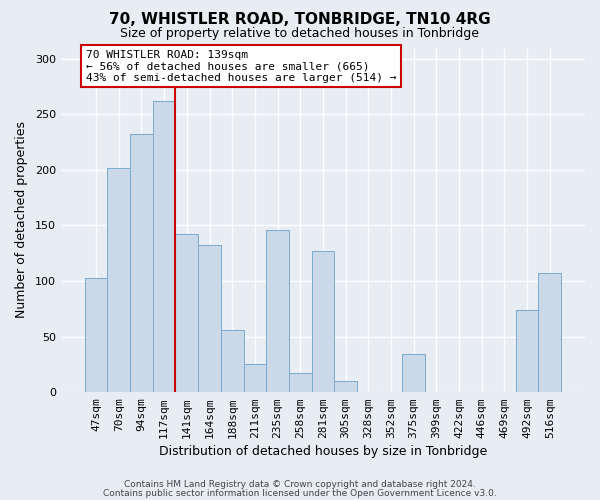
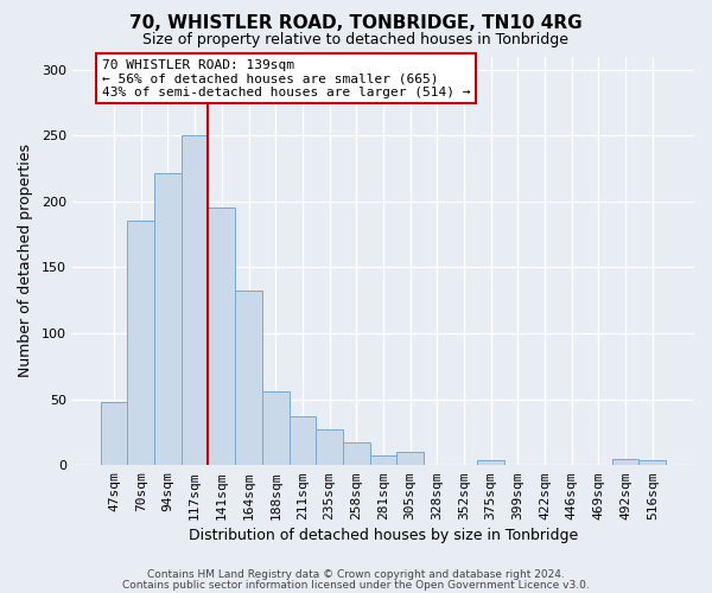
47sqm: 103 -> 48
70sqm: 202 -> 185
94sqm: 232 -> 221
117sqm: 262 -> 250
141sqm: 142 -> 195
211sqm: 25 -> 37
235sqm: 146 -> 27
281sqm: 127 -> 7
375sqm: 34 -> 4
492sqm: 74 -> 5
516sqm: 107 -> 4
